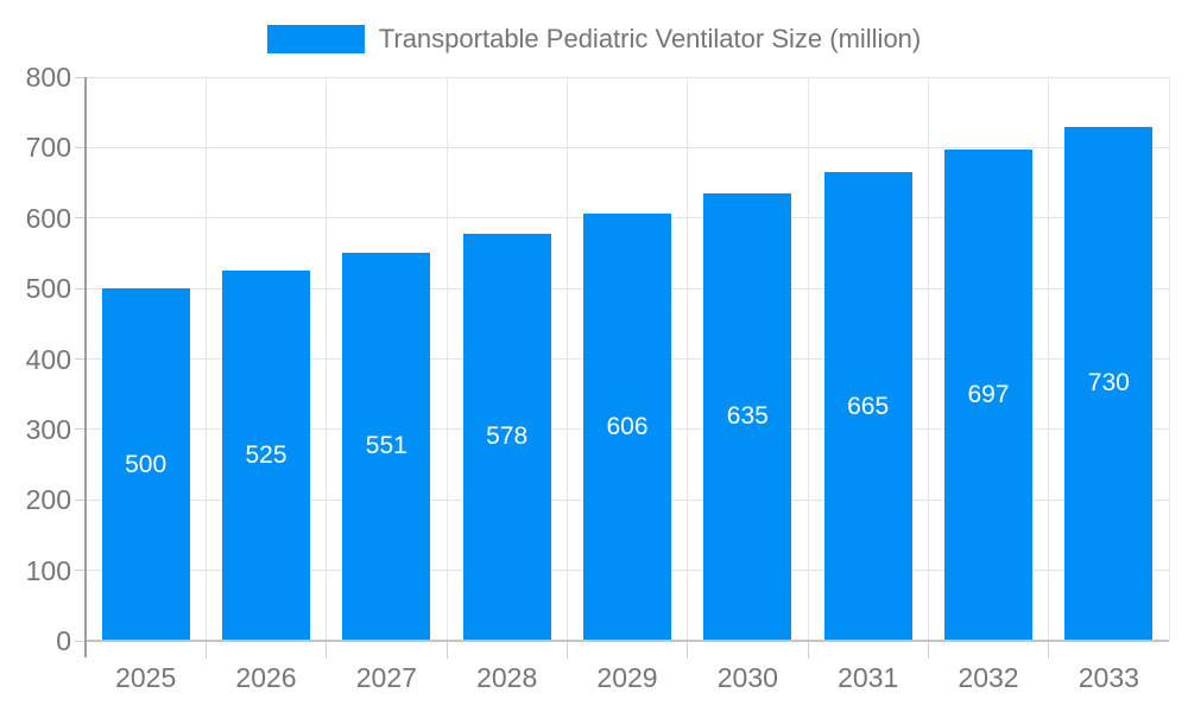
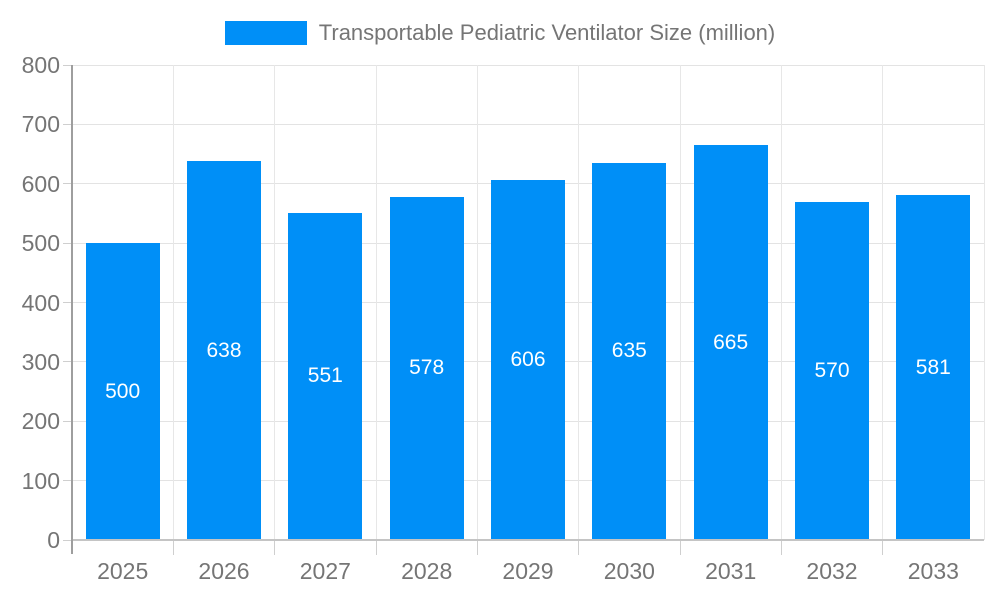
2026: 525 -> 638
2032: 697 -> 570
2033: 730 -> 581
